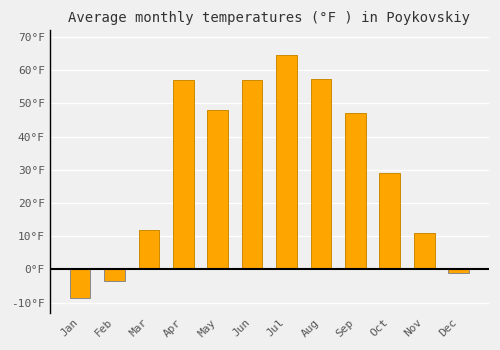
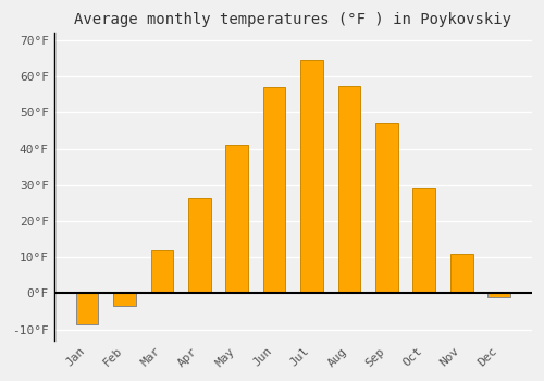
Apr: 57.0°F -> 26.5°F
May: 48.0°F -> 41.0°F
